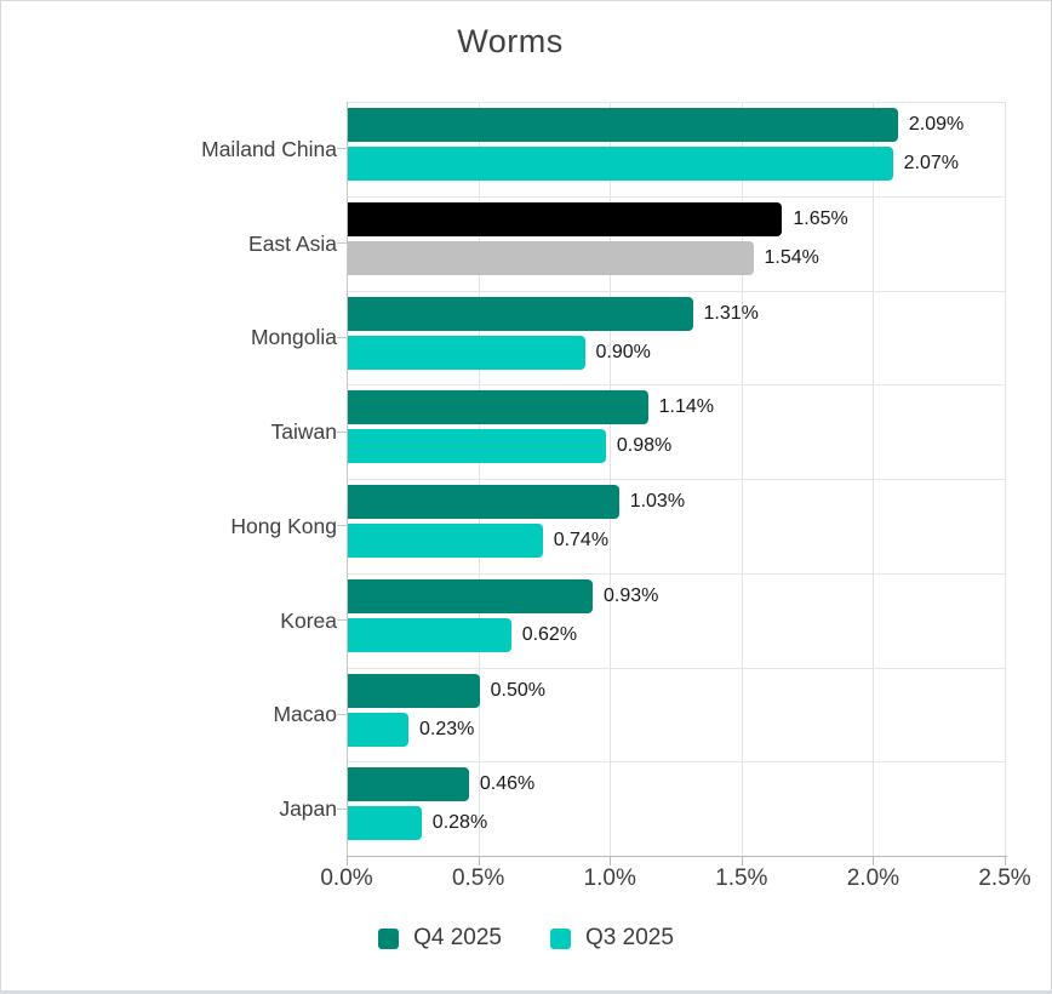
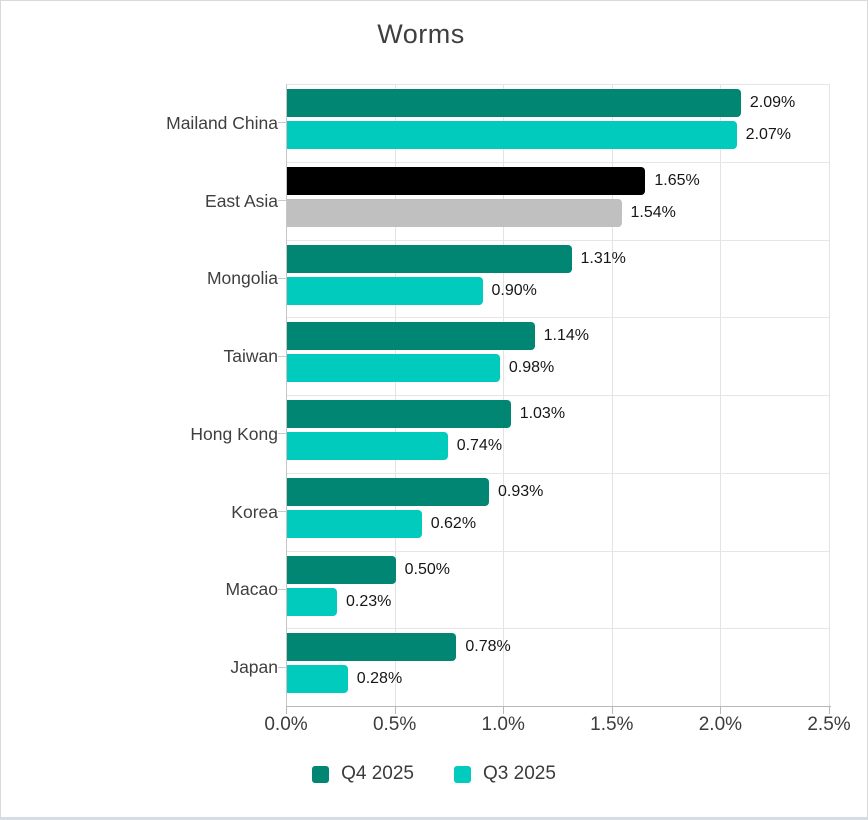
Q4 2025/Japan: 0.46% -> 0.78%
